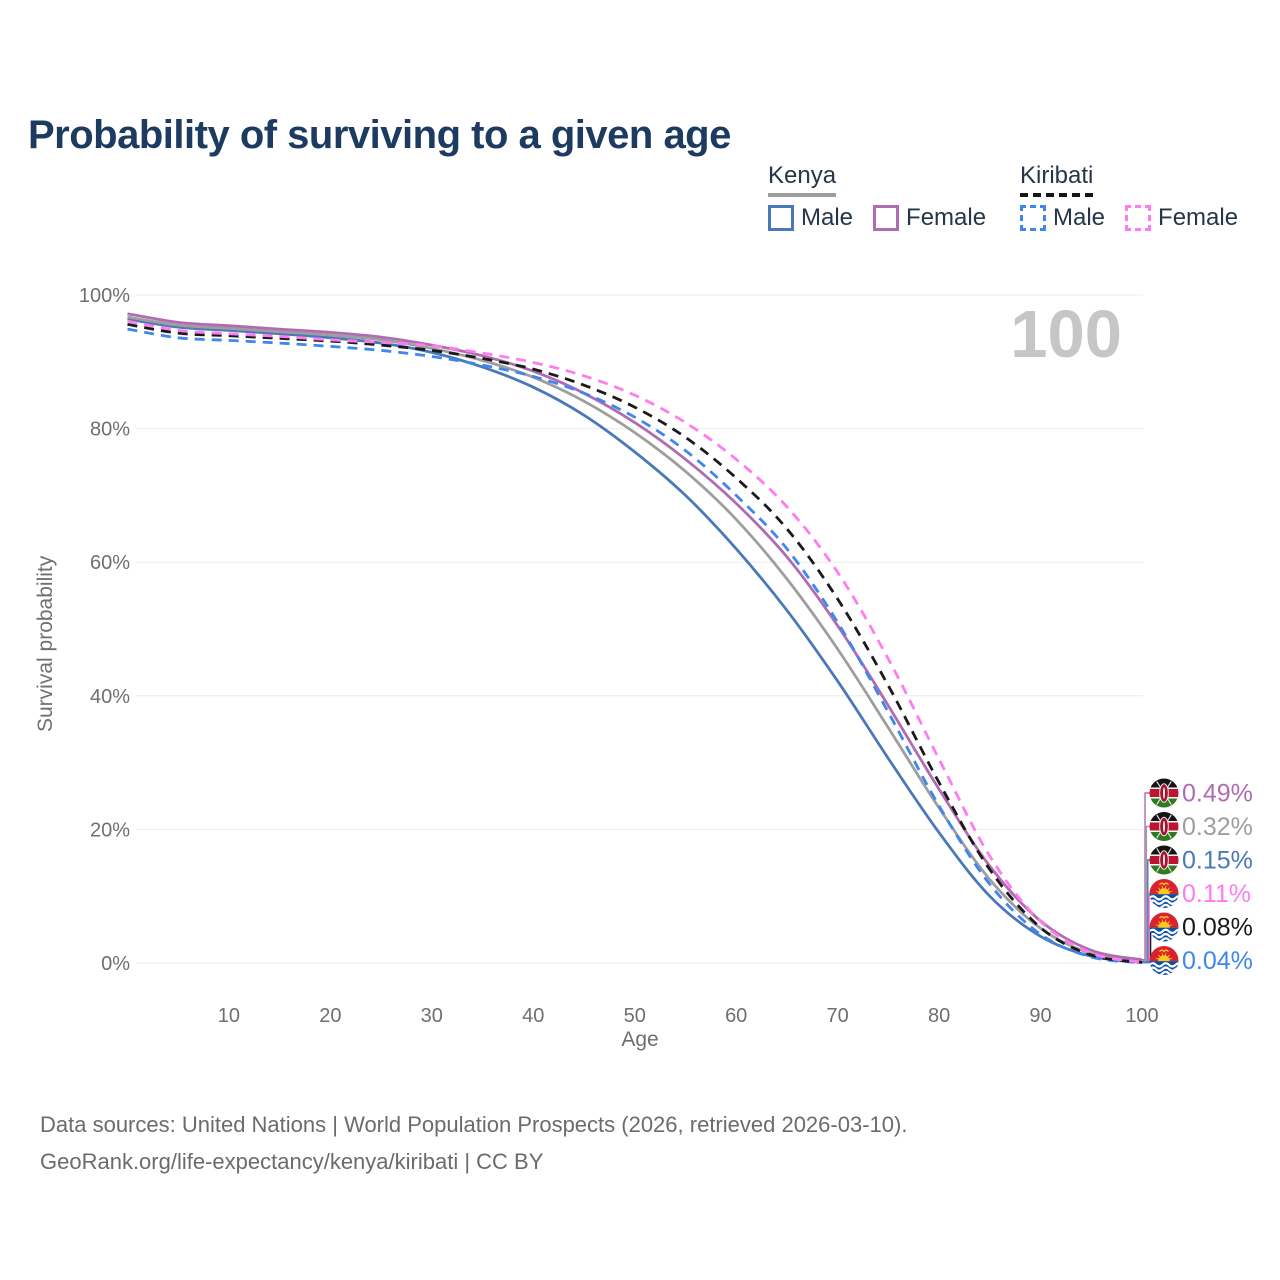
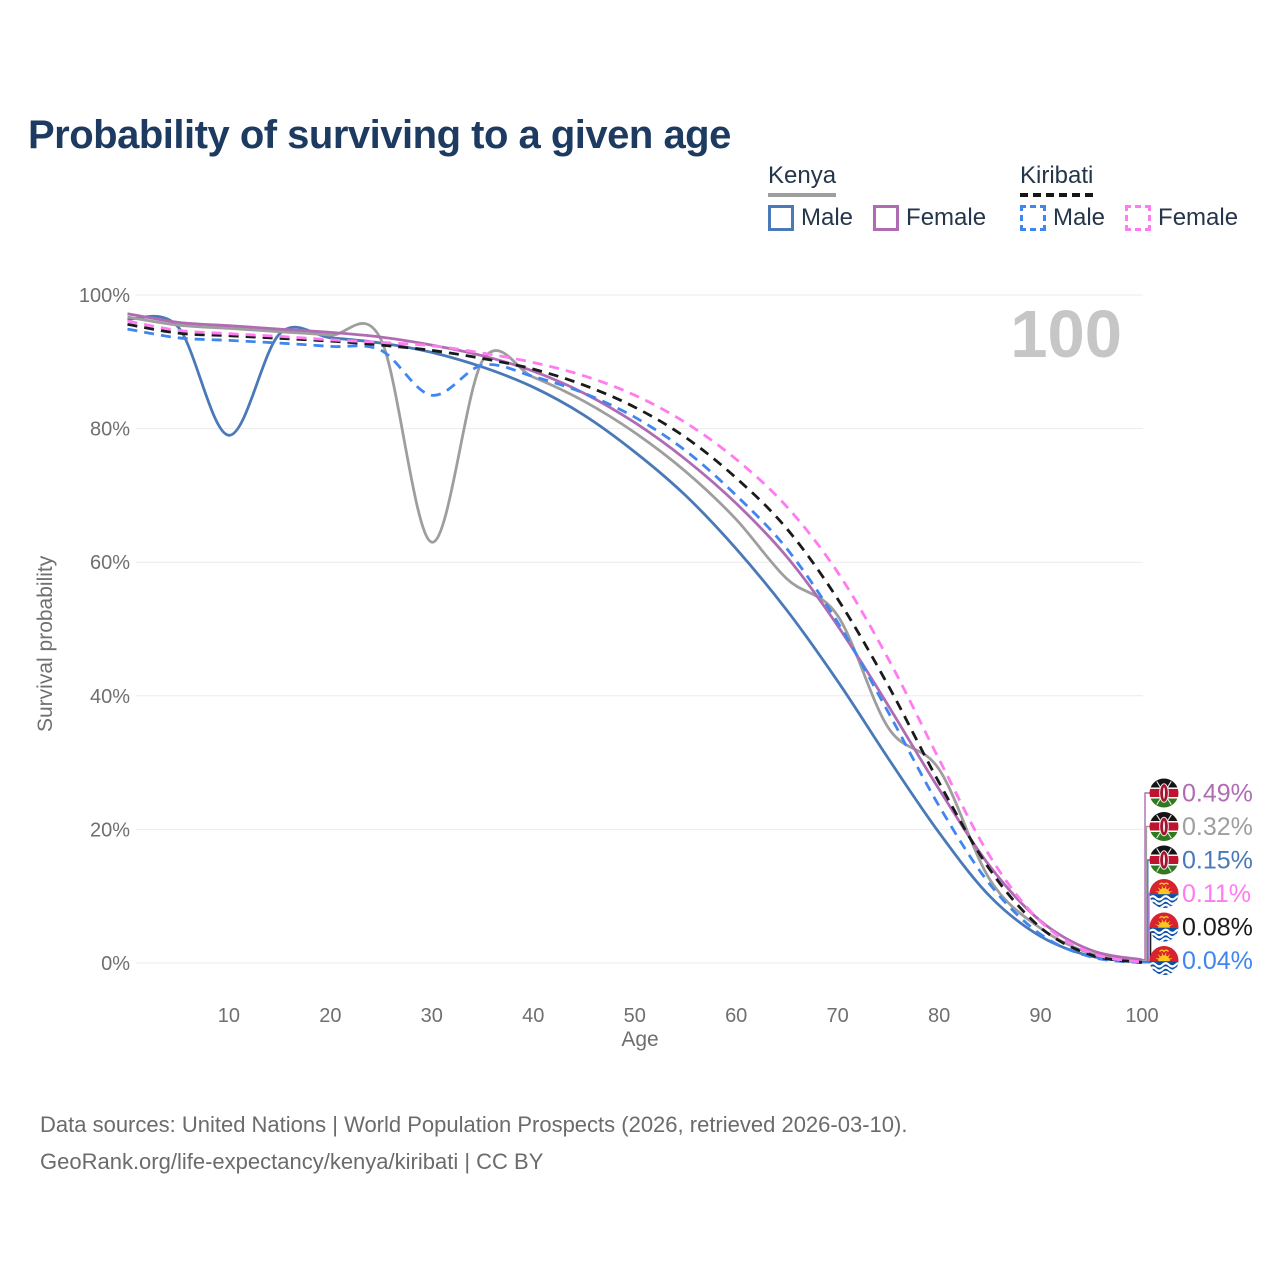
Kenya Male/10: 95% -> 79%
Kenya/30: 92% -> 63%
Kiribati Male/30: 91% -> 85%
Kenya/70: 47% -> 52%
Kenya/80: 23% -> 29%
